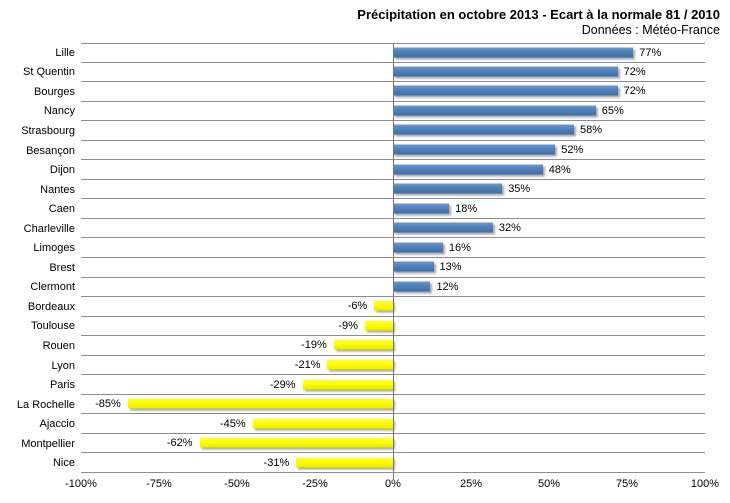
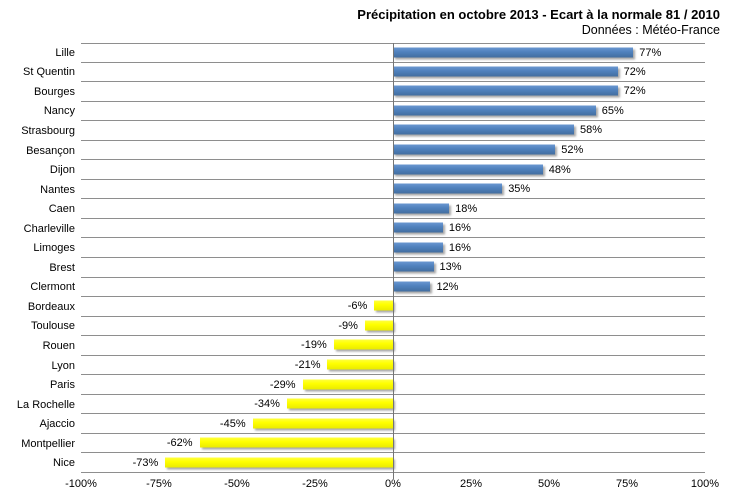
Charleville: 32% -> 16%
La Rochelle: -85% -> -34%
Nice: -31% -> -73%
